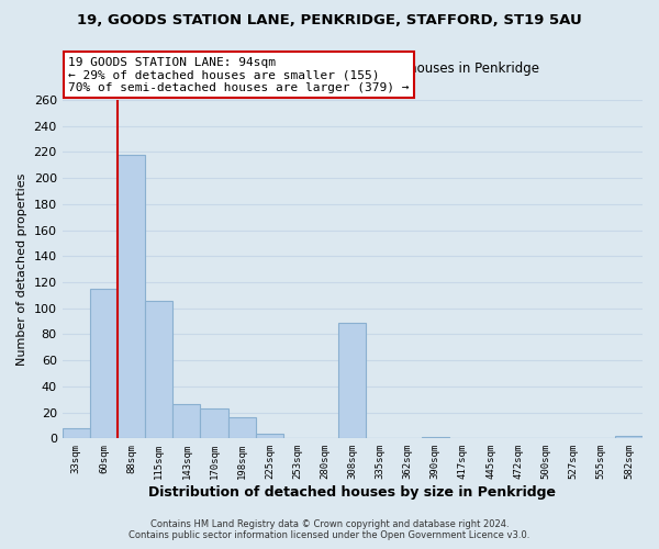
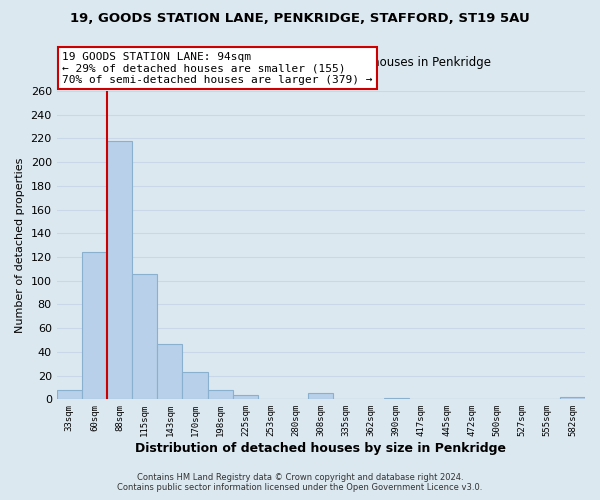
60sqm: 115 -> 124
143sqm: 26 -> 47
198sqm: 16 -> 8
308sqm: 89 -> 5
